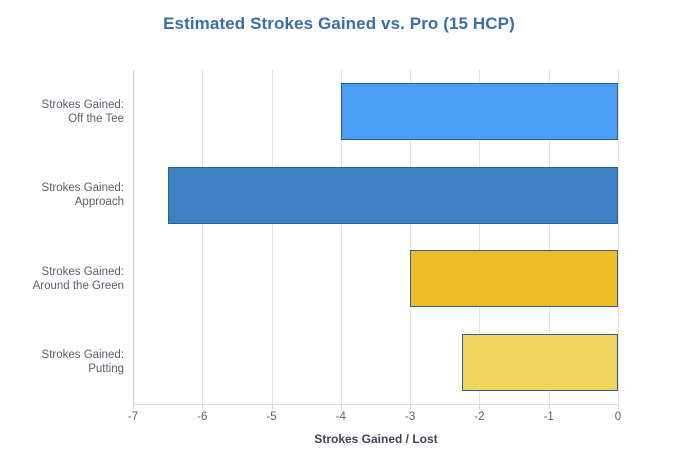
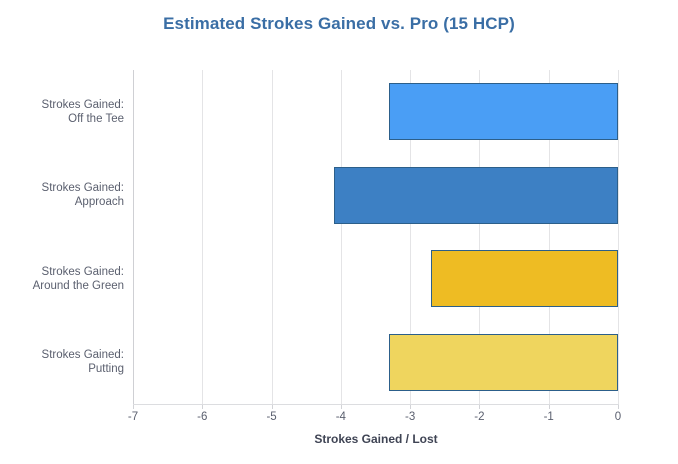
Strokes Gained: Off the Tee: -4.0 -> -3.3
Strokes Gained: Approach: -6.5 -> -4.1
Strokes Gained: Around the Green: -3.0 -> -2.7
Strokes Gained: Putting: -2.2 -> -3.3
